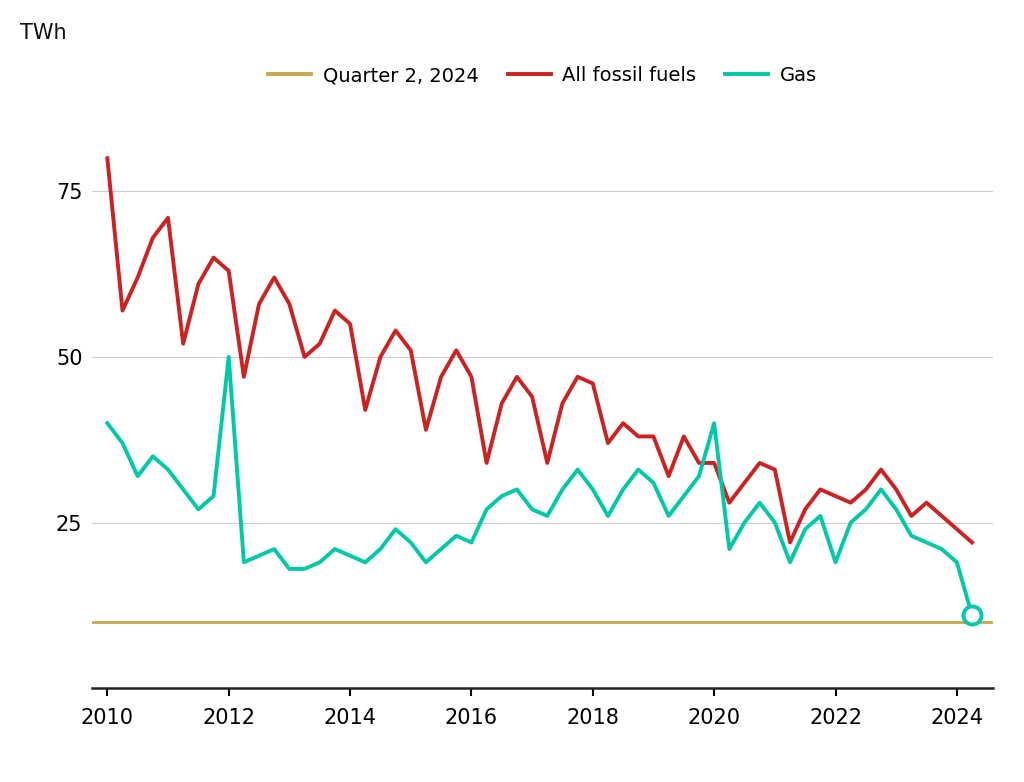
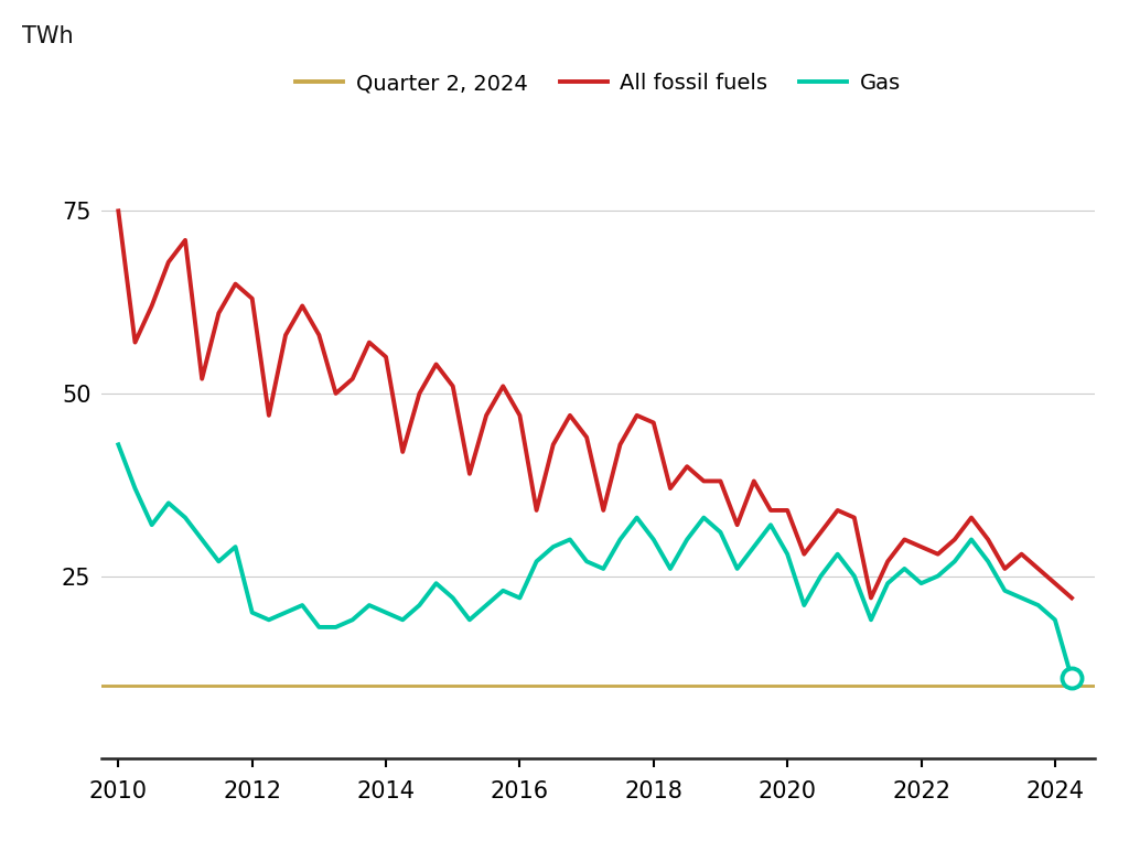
All fossil fuels/2010: 80 -> 75
Gas/2010: 40 -> 43
Gas/2012: 50 -> 20
Gas/2020: 40 -> 28
Gas/2022: 19 -> 24
